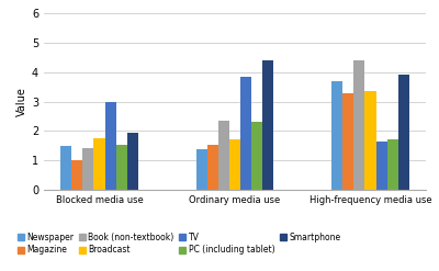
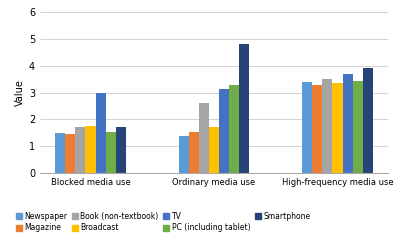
Magazine/Blocked media use: 1.00 -> 1.47
Book (non-textbook)/Blocked media use: 1.40 -> 1.72
Smartphone/Blocked media use: 1.95 -> 1.72
Book (non-textbook)/Ordinary media use: 2.35 -> 2.63
TV/Ordinary media use: 3.85 -> 3.12
PC (including tablet)/Ordinary media use: 2.30 -> 3.30
Smartphone/Ordinary media use: 4.40 -> 4.83
Newspaper/High-frequency media use: 3.70 -> 3.40
Book (non-textbook)/High-frequency media use: 4.40 -> 3.52
TV/High-frequency media use: 1.65 -> 3.68
PC (including tablet)/High-frequency media use: 1.70 -> 3.45
